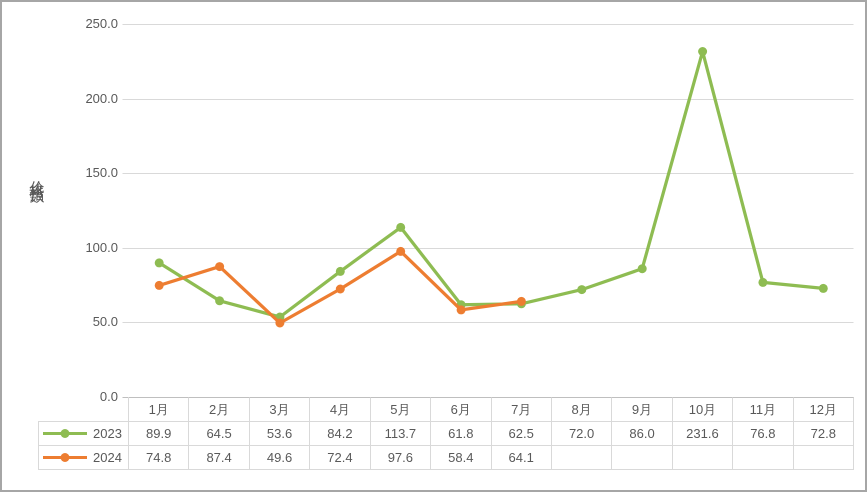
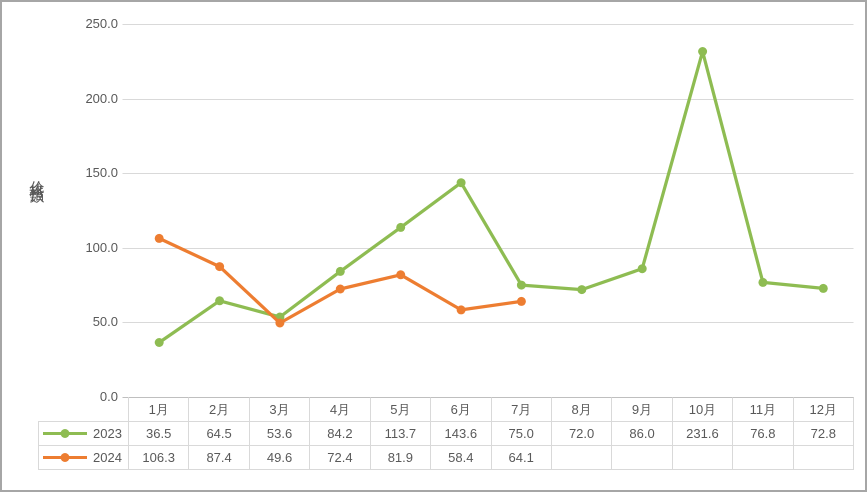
2023/1月: 89.9 -> 36.5
2024/1月: 74.8 -> 106.3
2024/5月: 97.6 -> 81.9
2023/6月: 61.8 -> 143.6
2023/7月: 62.5 -> 75.0
